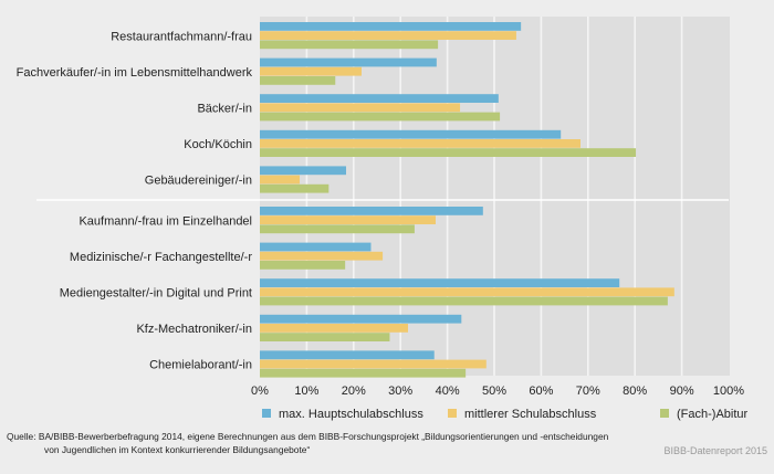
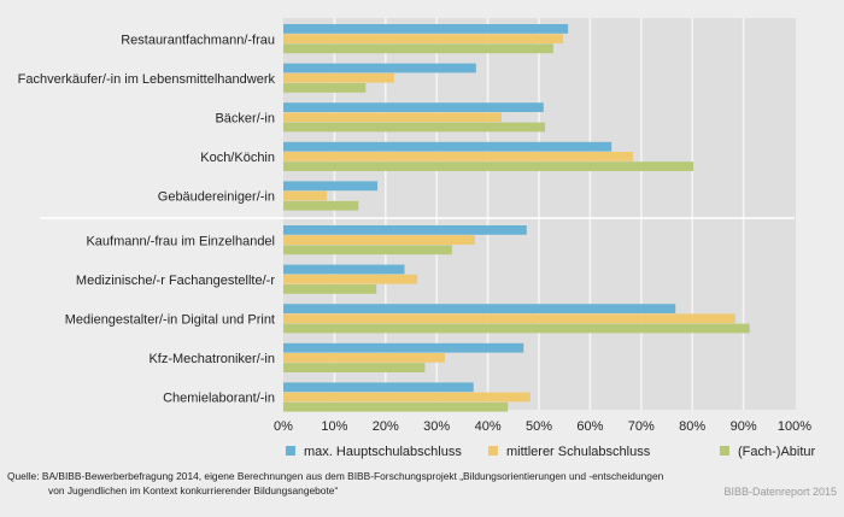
(Fach-)Abitur/Restaurantfachmann/-frau: 38% -> 53%
(Fach-)Abitur/Mediengestalter/-in Digital und Print: 87% -> 91%
max. Hauptschulabschluss/Kfz-Mechatroniker/-in: 43% -> 47%
